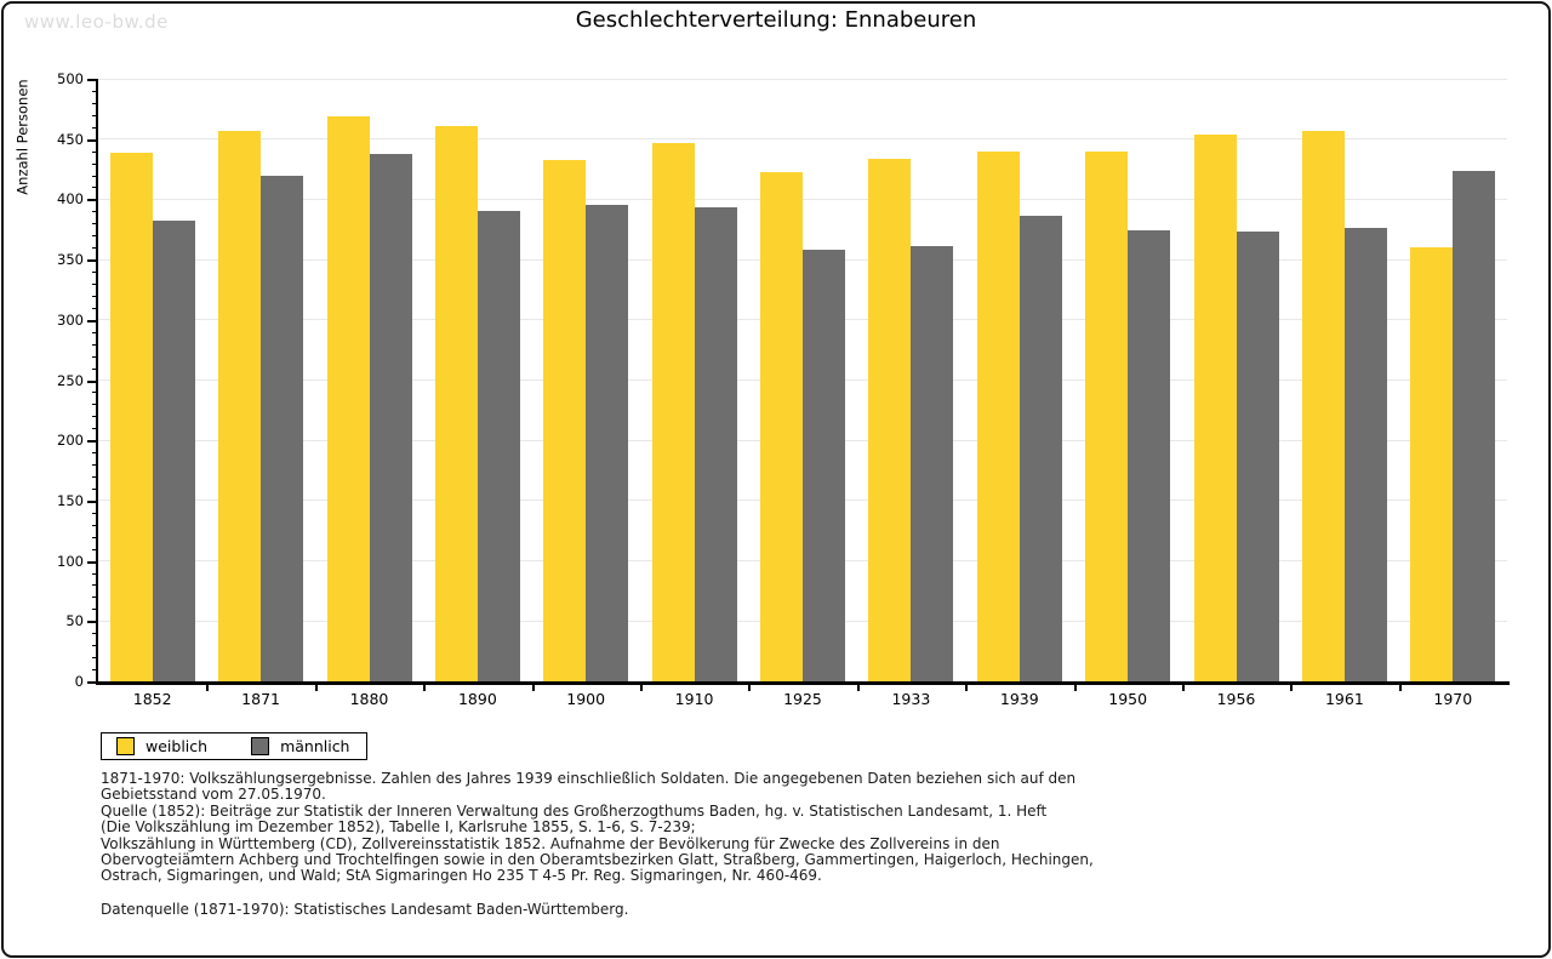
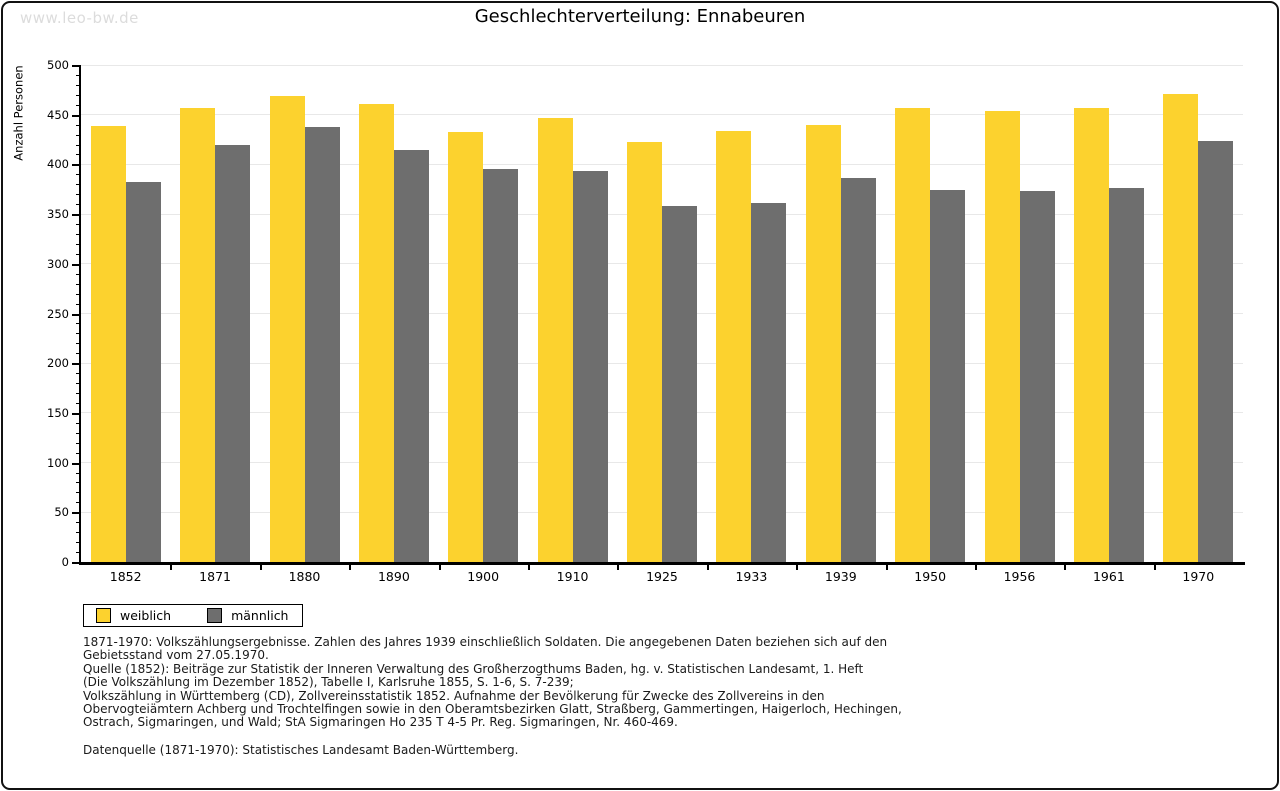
männlich/1890: 390 -> 420
weiblich/1950: 440 -> 460
weiblich/1970: 360 -> 470
